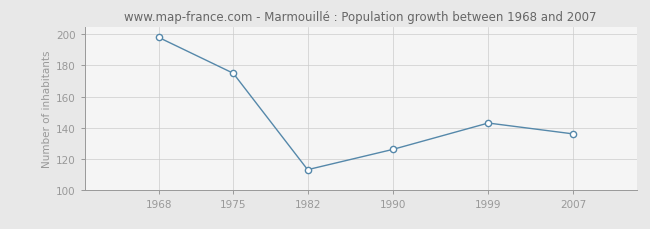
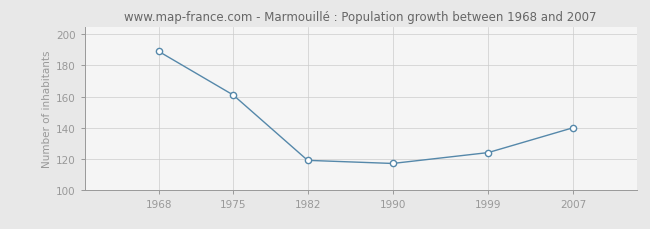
1968: 198 -> 189
1975: 175 -> 161
1982: 113 -> 119
1990: 126 -> 117
1999: 143 -> 124
2007: 136 -> 140
